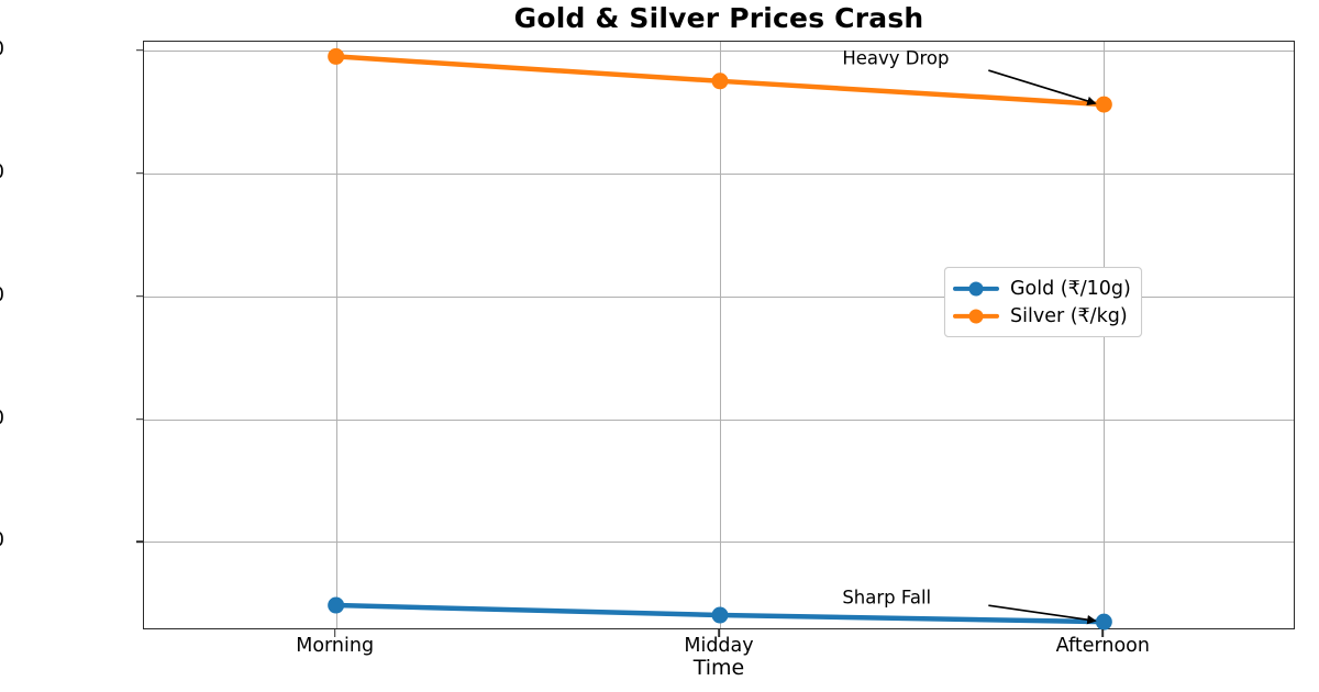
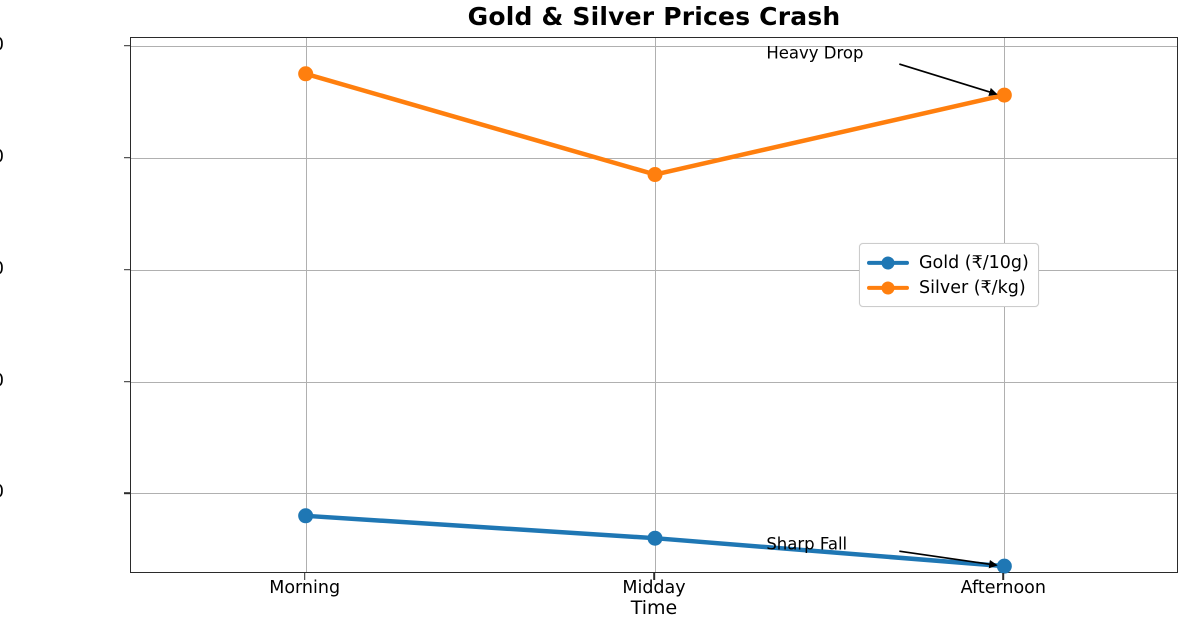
Gold (₹/10g)/Morning: 150000 -> 156000
Silver (₹/kg)/Morning: 239000 -> 235000
Gold (₹/10g)/Midday: 148000 -> 152000
Silver (₹/kg)/Midday: 235000 -> 217000
